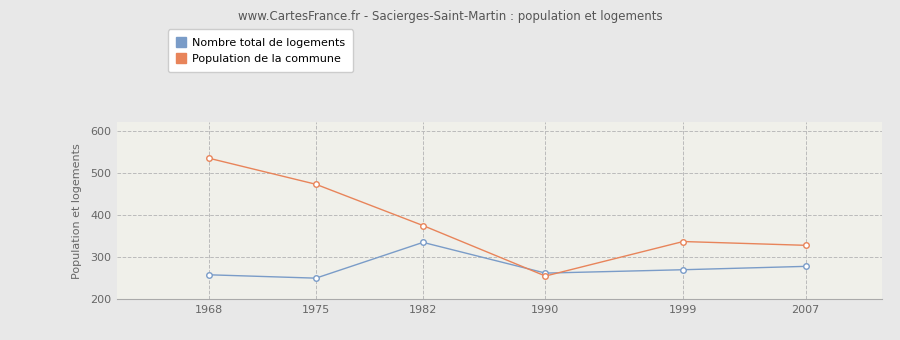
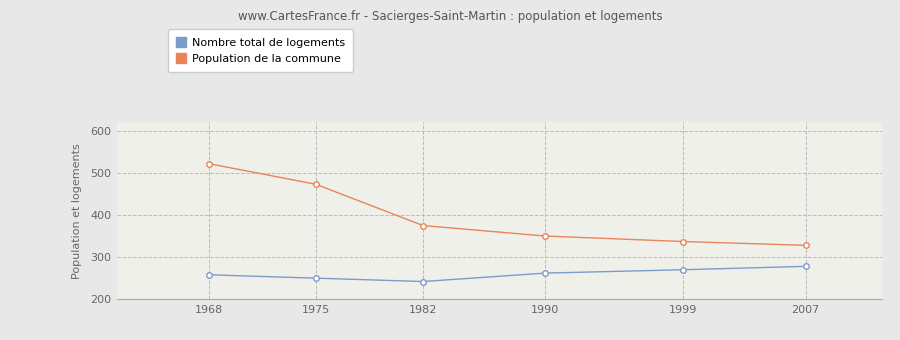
Population de la commune/1968: 535 -> 522
Nombre total de logements/1982: 335 -> 242
Population de la commune/1990: 255 -> 350
